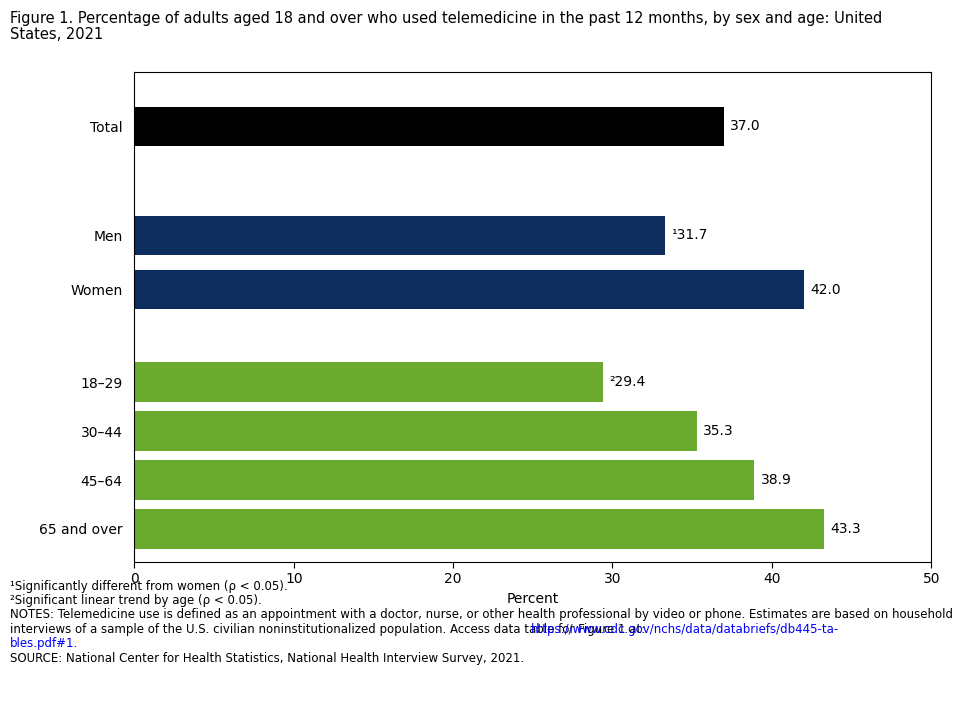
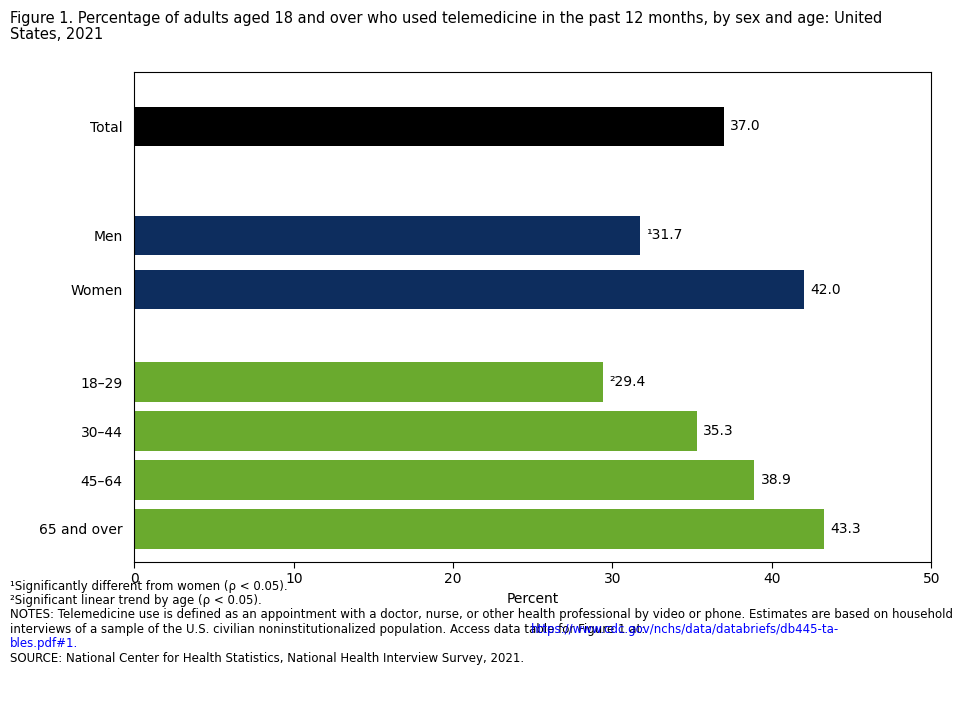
Men: 33.3 -> 31.7
